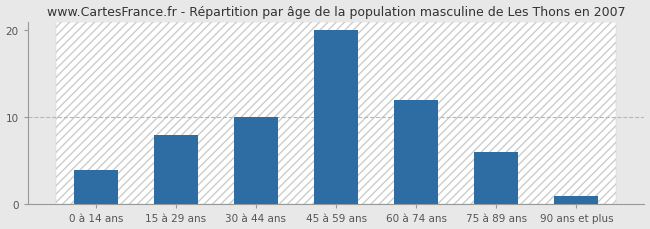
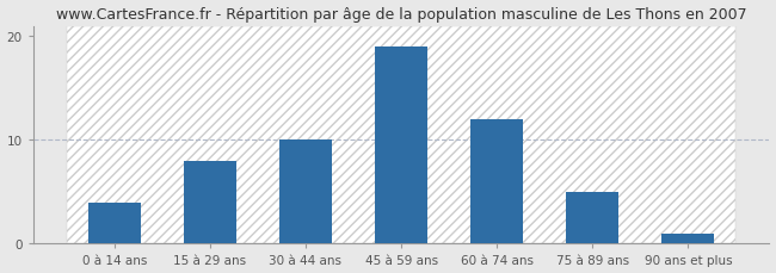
45 à 59 ans: 20 -> 19
75 à 89 ans: 6 -> 5
